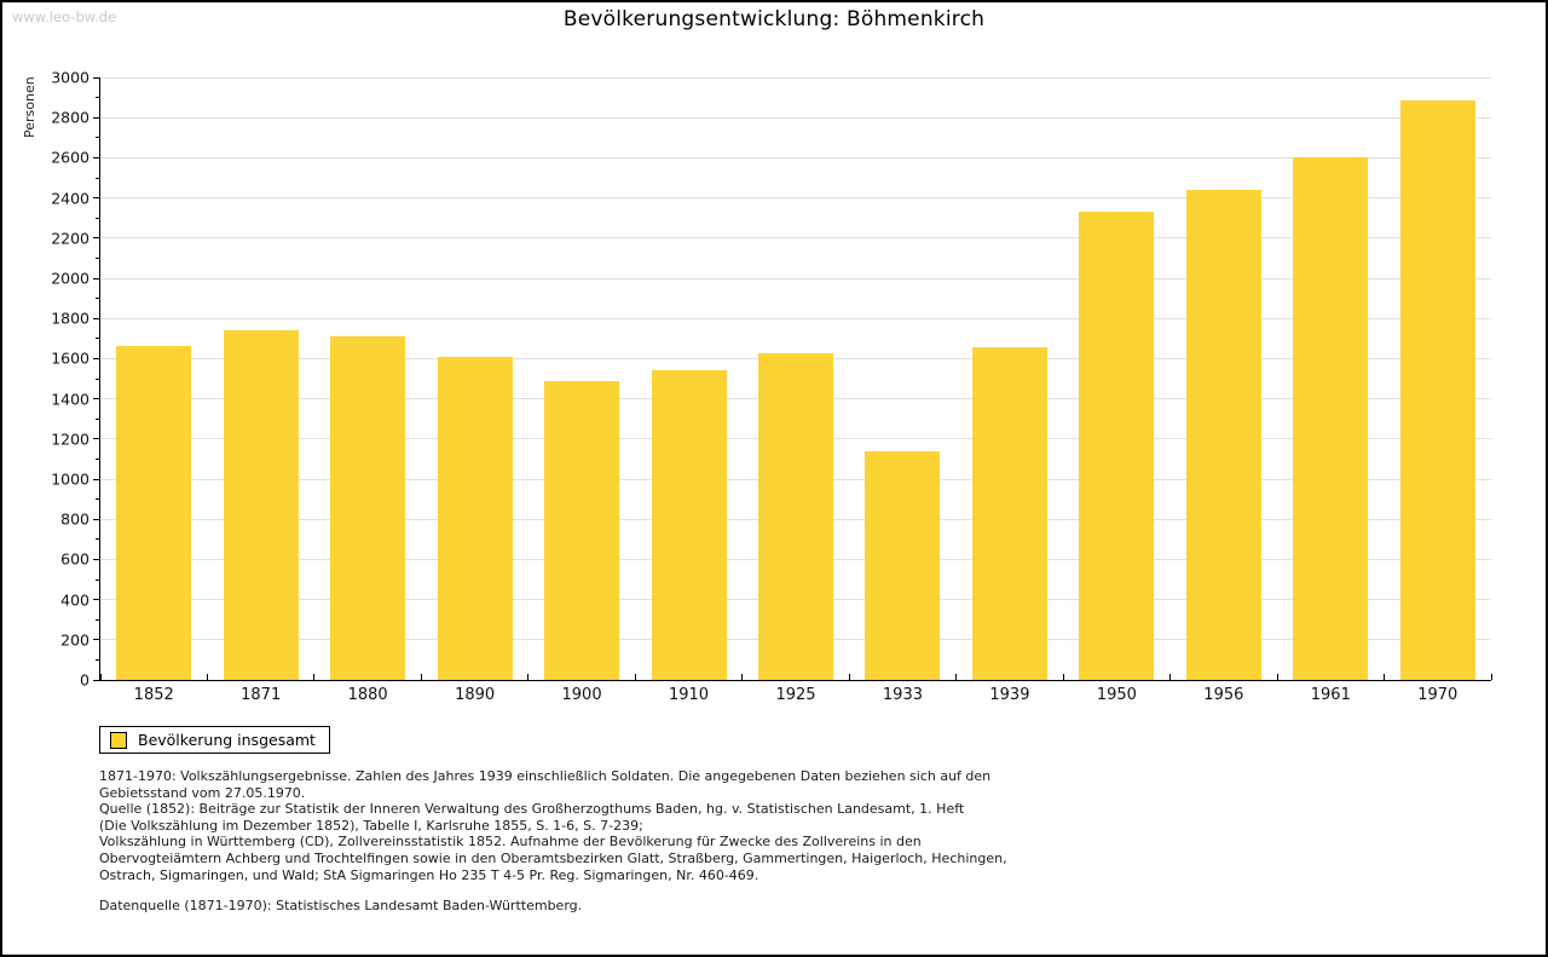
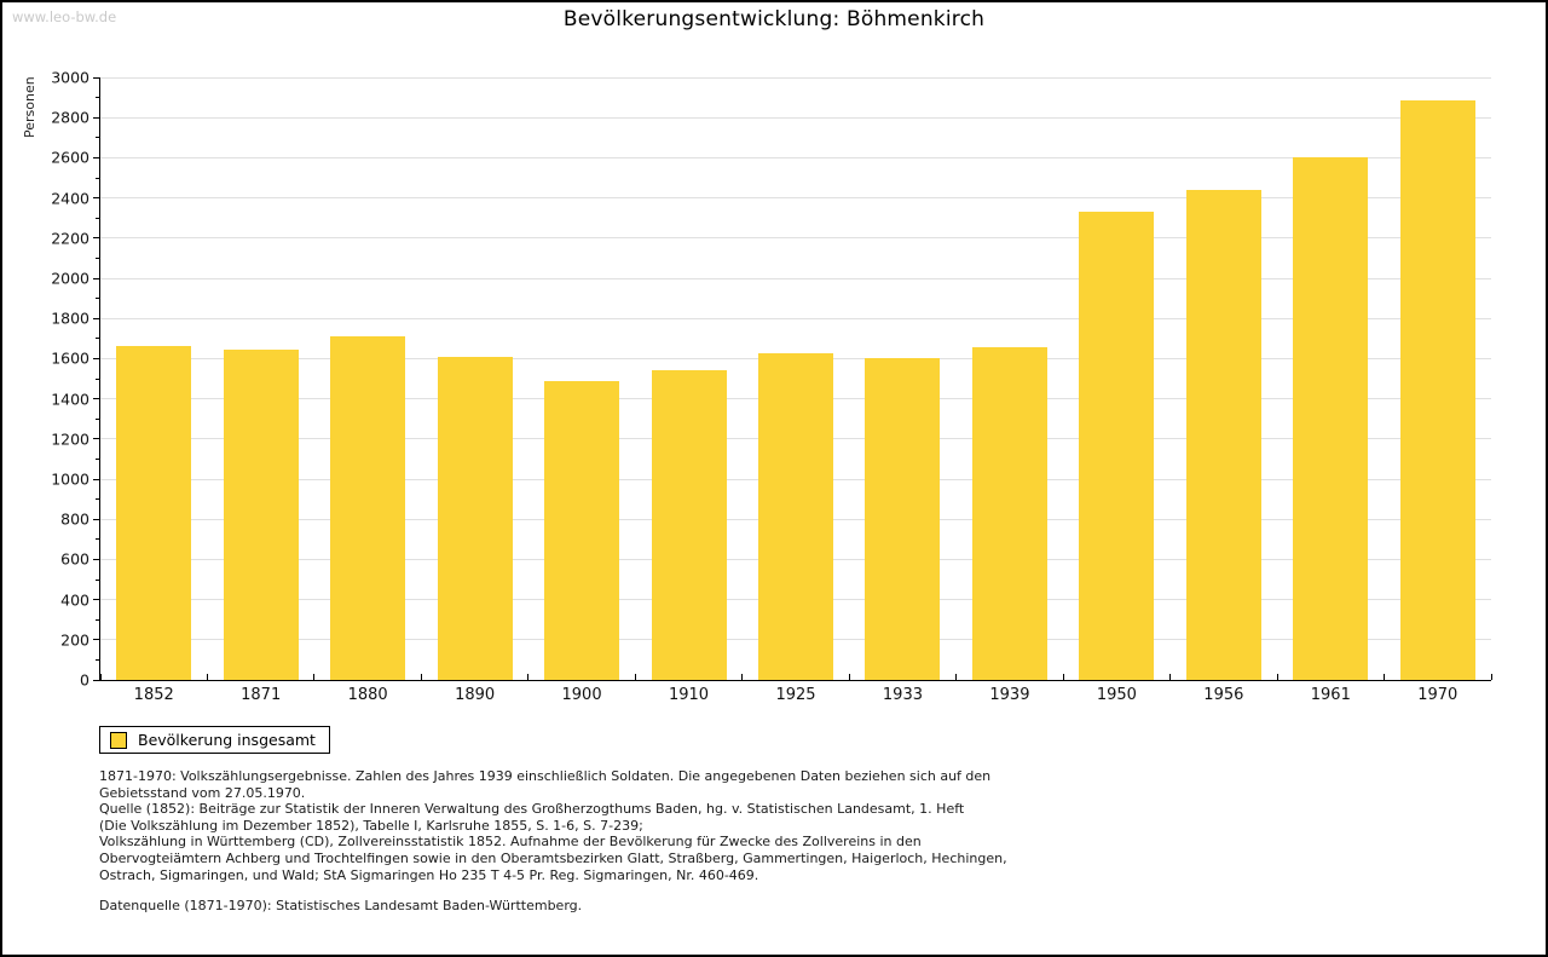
1871: 1740 -> 1640
1933: 1140 -> 1600
